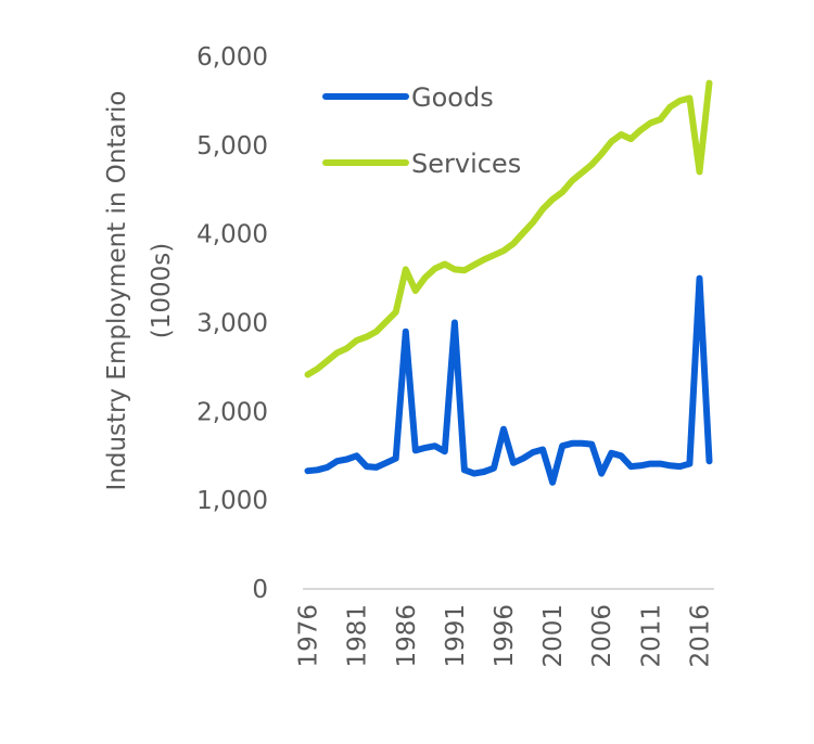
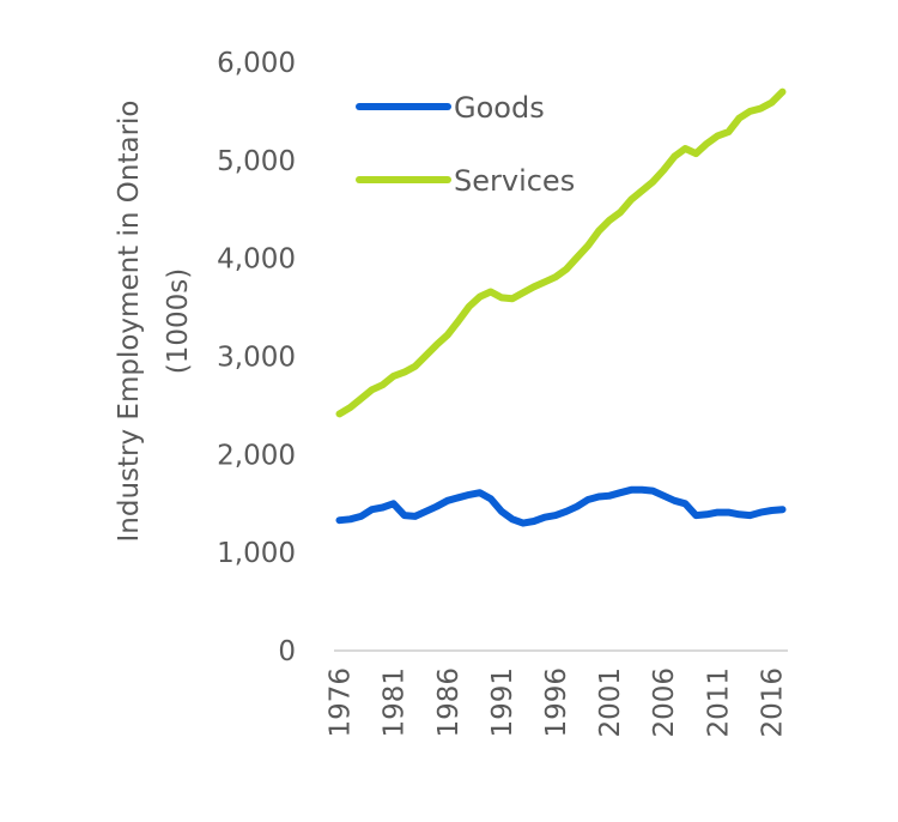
Goods/1986: 2900 -> 1500
Services/1986: 3600 -> 3200
Goods/1991: 3000 -> 1400
Goods/1996: 1800 -> 1400
Goods/2001: 1200 -> 1600
Goods/2006: 1300 -> 1600
Goods/2016: 3500 -> 1400
Services/2016: 4700 -> 5600
